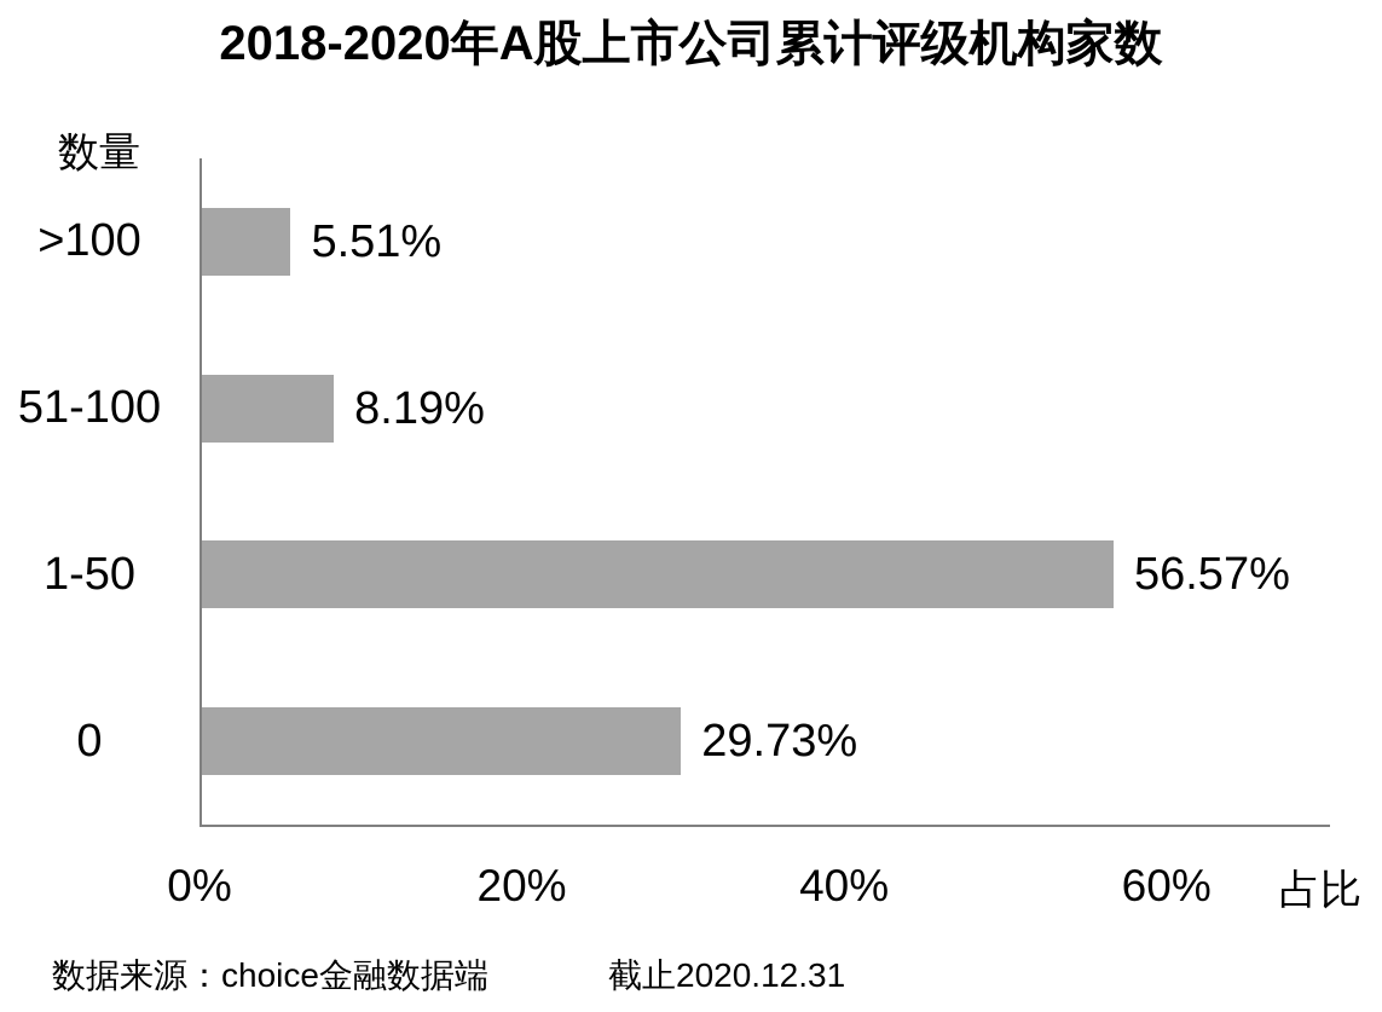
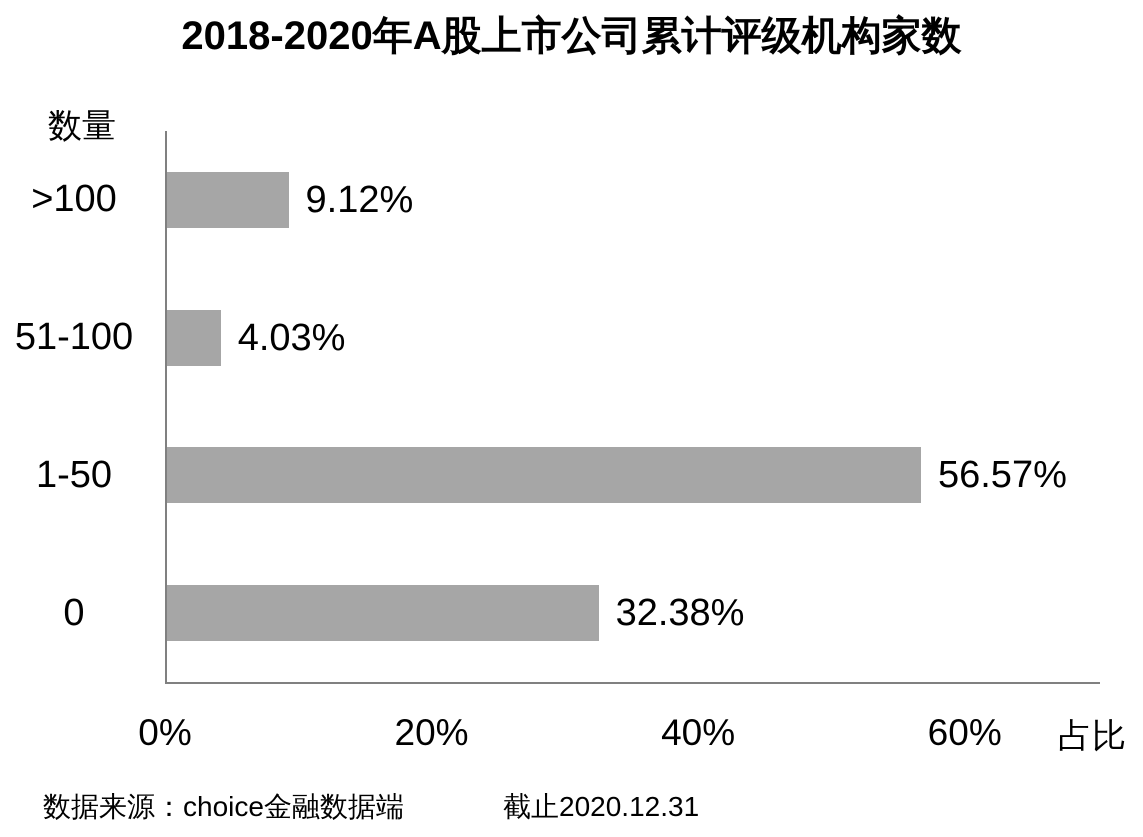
>100: 5.51% -> 9.12%
51-100: 8.19% -> 4.03%
0: 29.73% -> 32.38%
